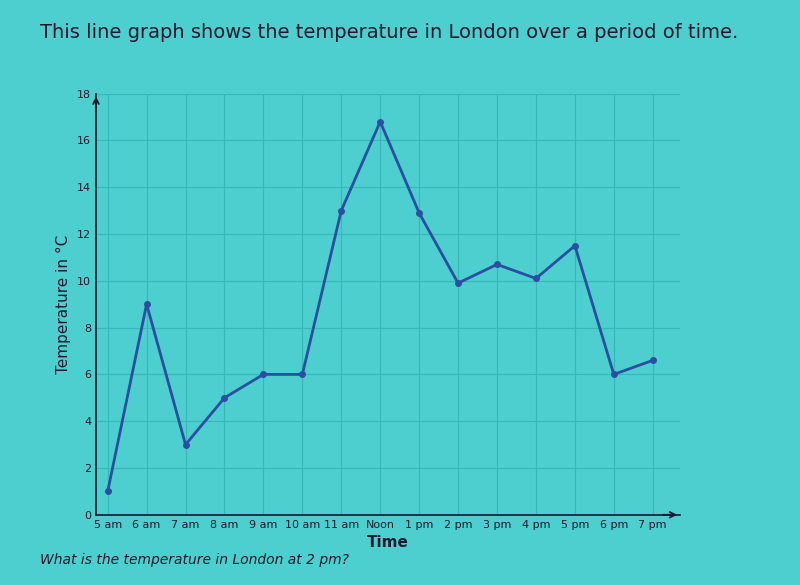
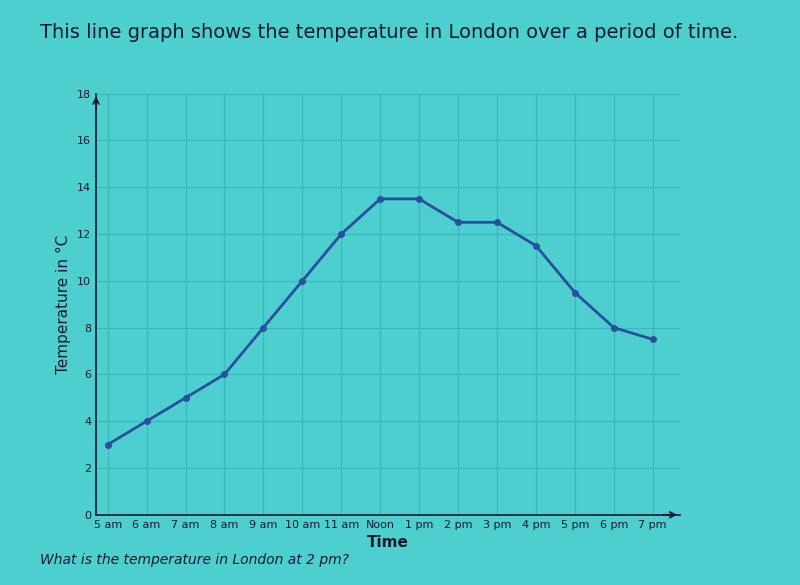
5 am: 1.0 -> 3.0
6 am: 9.0 -> 4.0
7 am: 3.0 -> 5.0
8 am: 5.0 -> 6.0
9 am: 6.0 -> 8.0
10 am: 6.0 -> 10.0
11 am: 13.0 -> 12.0
Noon: 16.8 -> 13.5
1 pm: 12.9 -> 13.5
2 pm: 9.9 -> 12.5
3 pm: 10.7 -> 12.5
4 pm: 10.1 -> 11.5
5 pm: 11.5 -> 9.5
6 pm: 6.0 -> 8.0
7 pm: 6.6 -> 7.5
